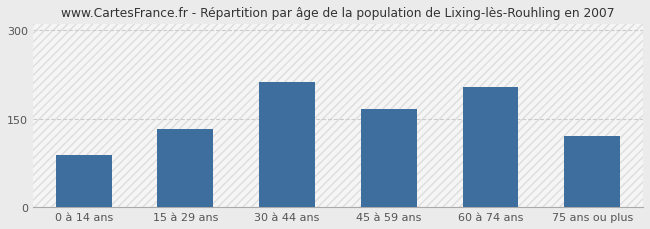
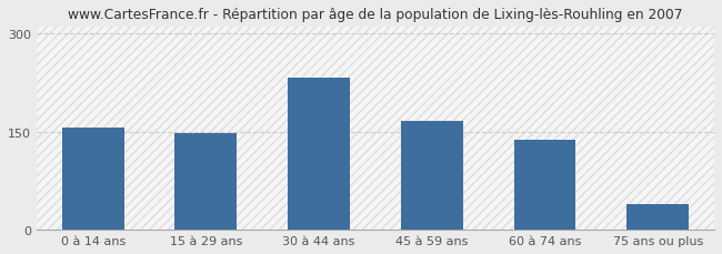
0 à 14 ans: 88 -> 157
15 à 29 ans: 132 -> 147
30 à 44 ans: 212 -> 233
60 à 74 ans: 204 -> 137
75 ans ou plus: 120 -> 40
